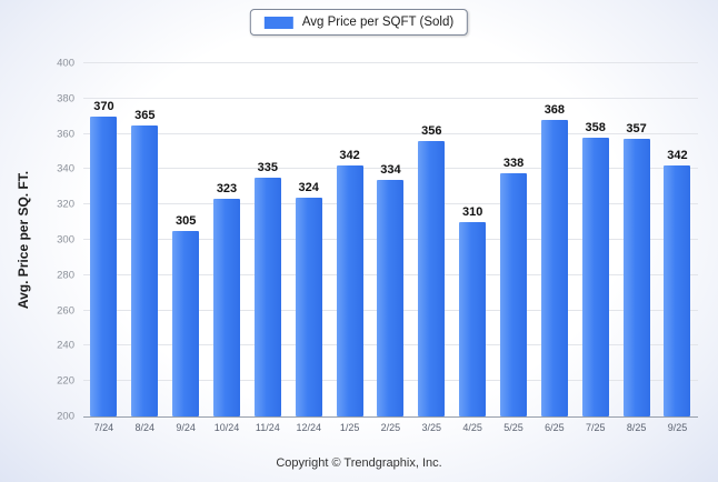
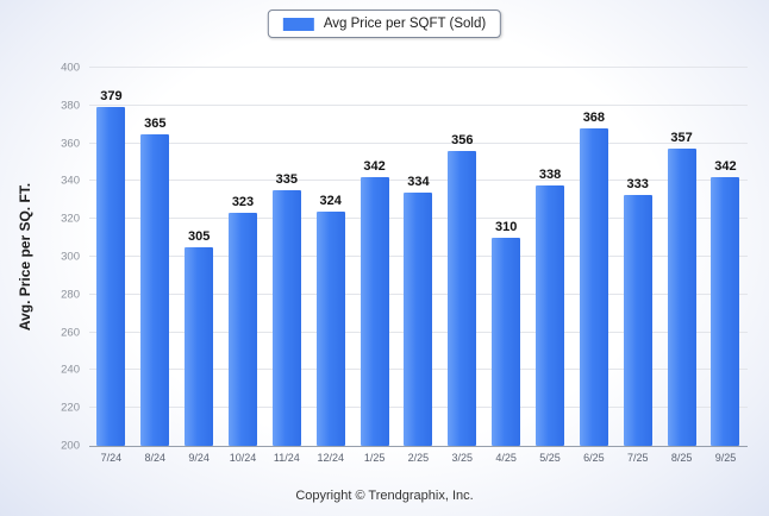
7/24: 370 -> 379
7/25: 358 -> 333
